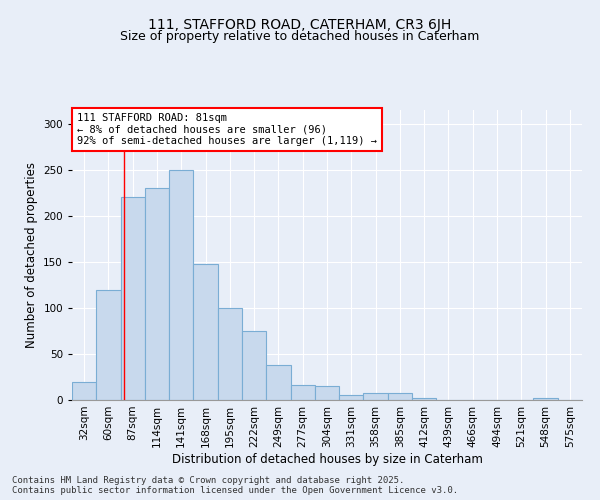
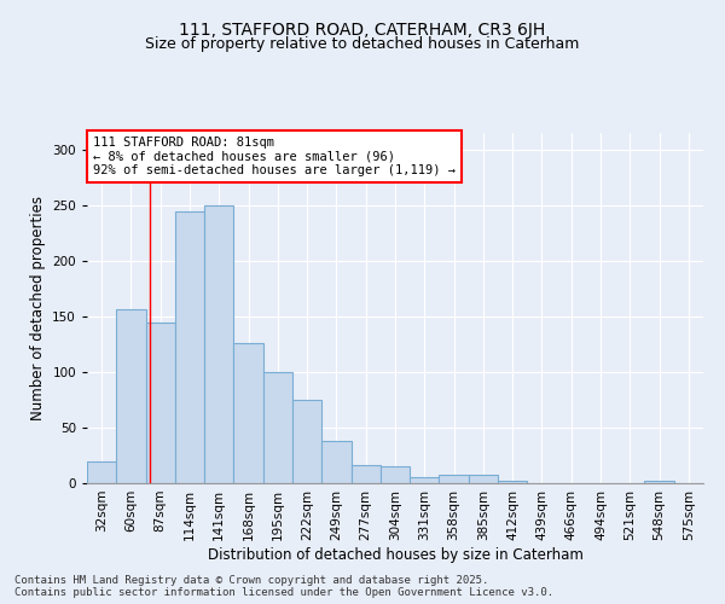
60sqm: 120 -> 156
87sqm: 220 -> 144
114sqm: 230 -> 244
168sqm: 148 -> 126
